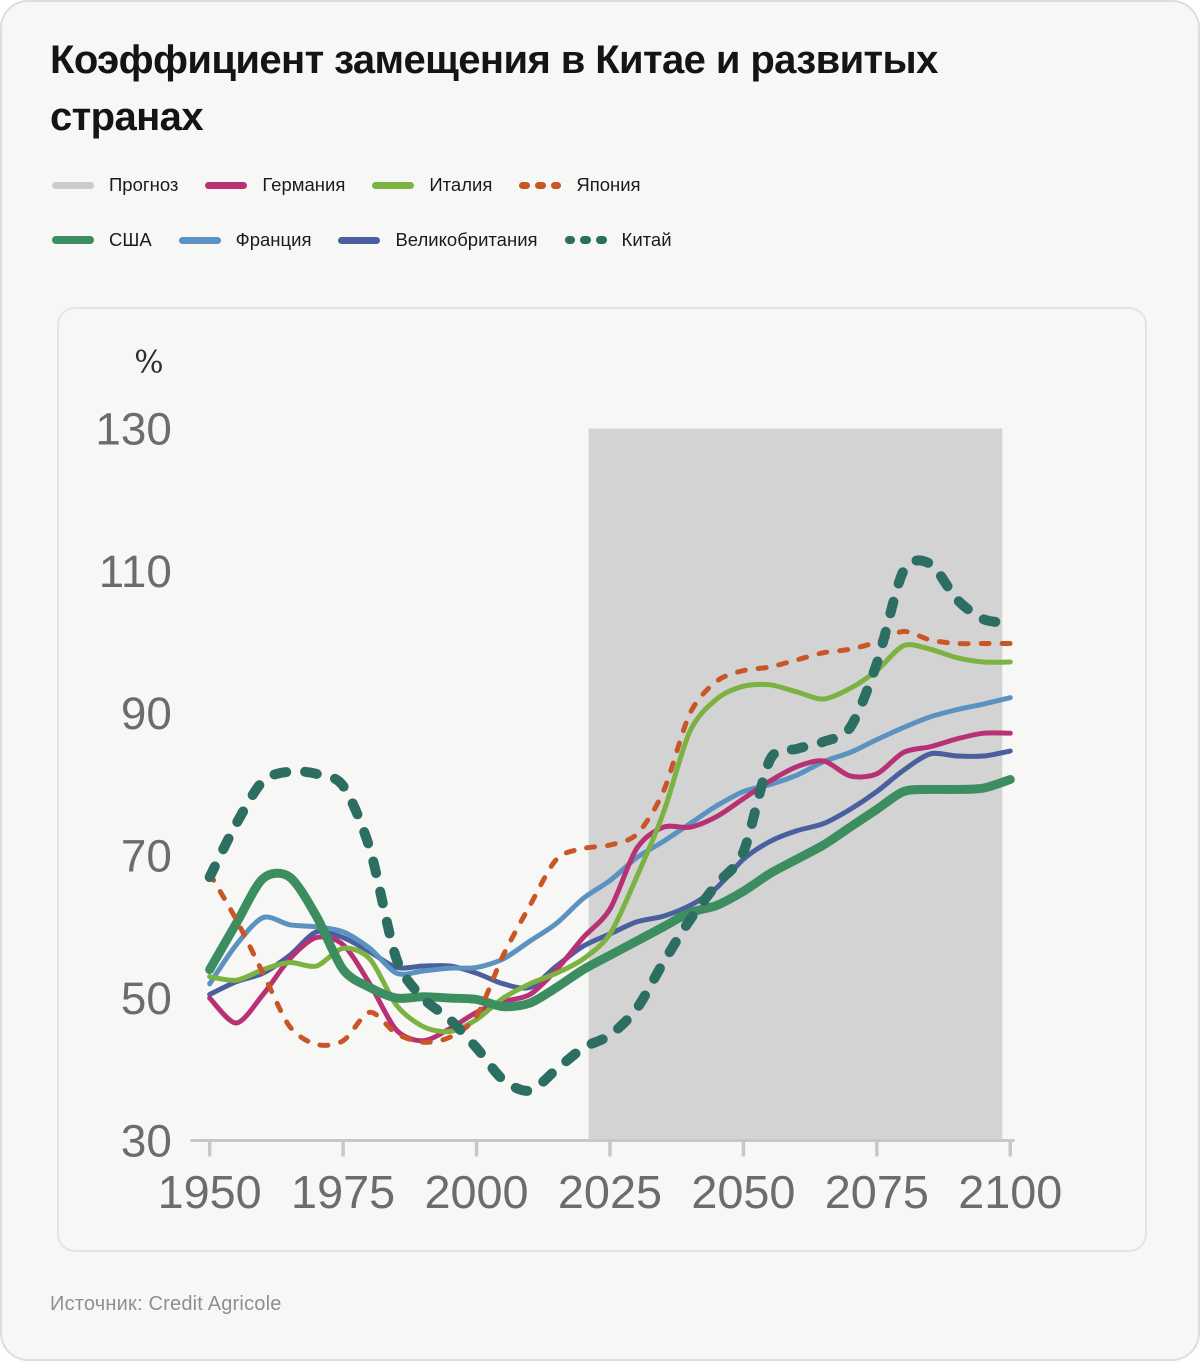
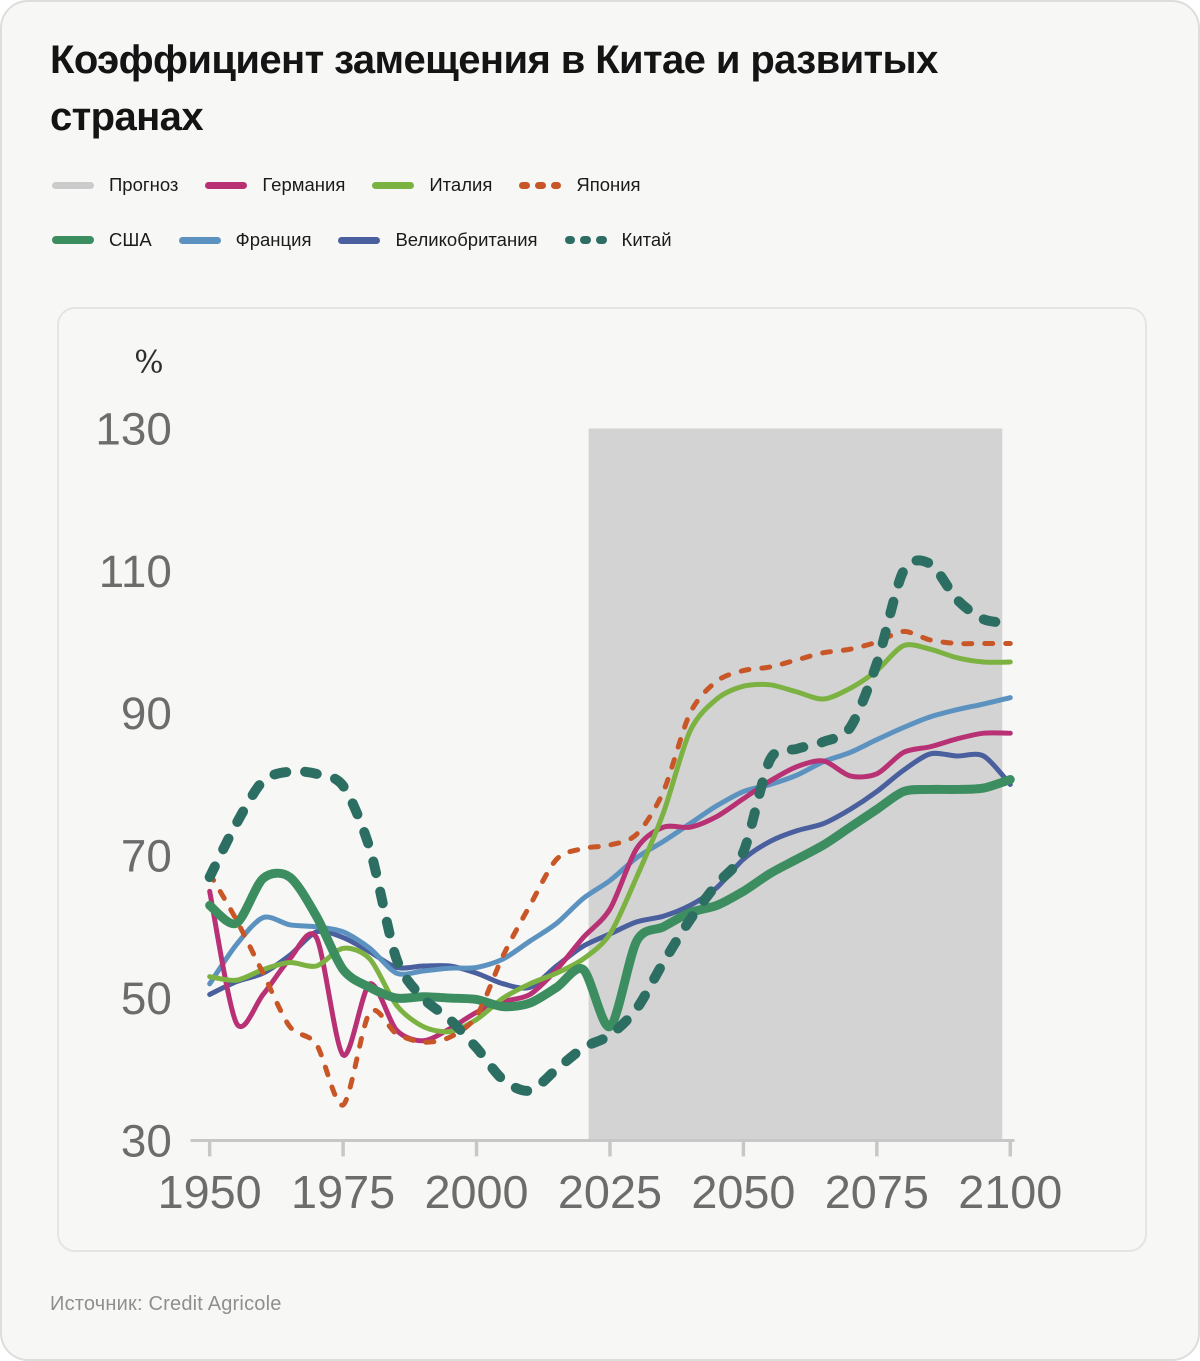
Германия/1950: 50 -> 65
США/1950: 54 -> 63
Германия/1975: 58 -> 42
Япония/1975: 44 -> 35
США/2025: 56 -> 46
Великобритания/2100: 85 -> 80
